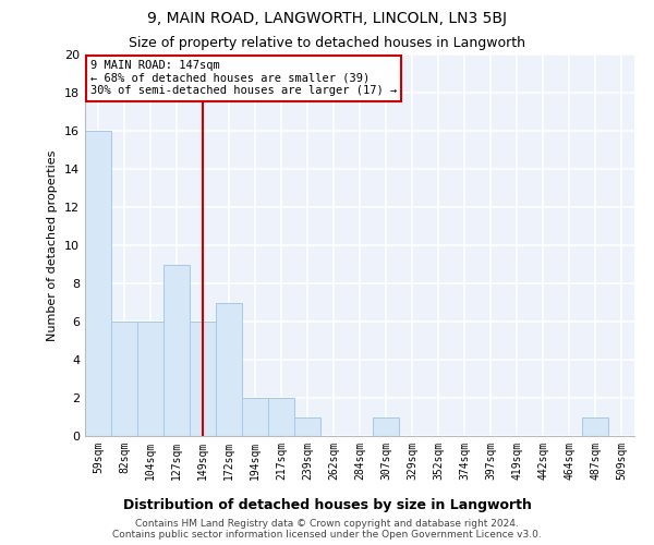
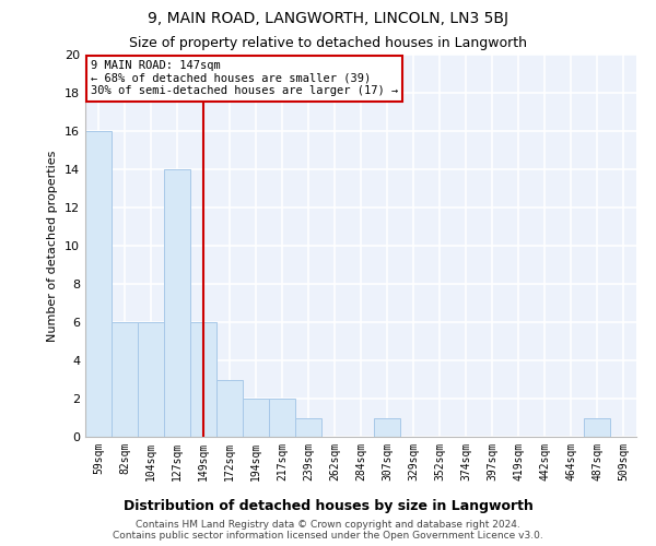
127sqm: 9 -> 14
172sqm: 7 -> 3
